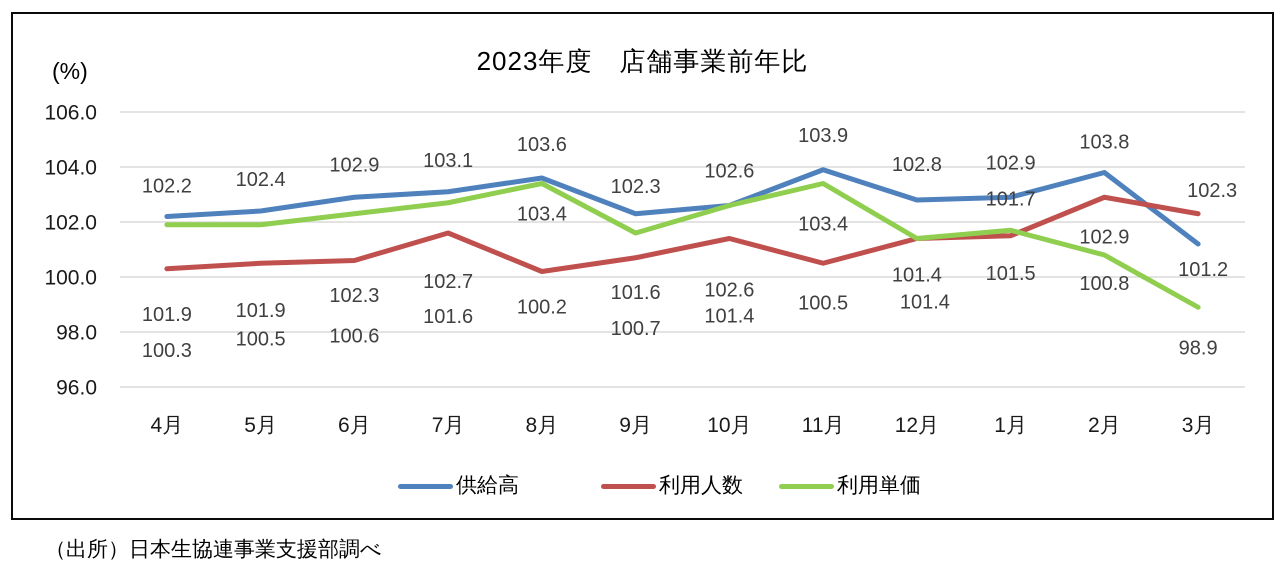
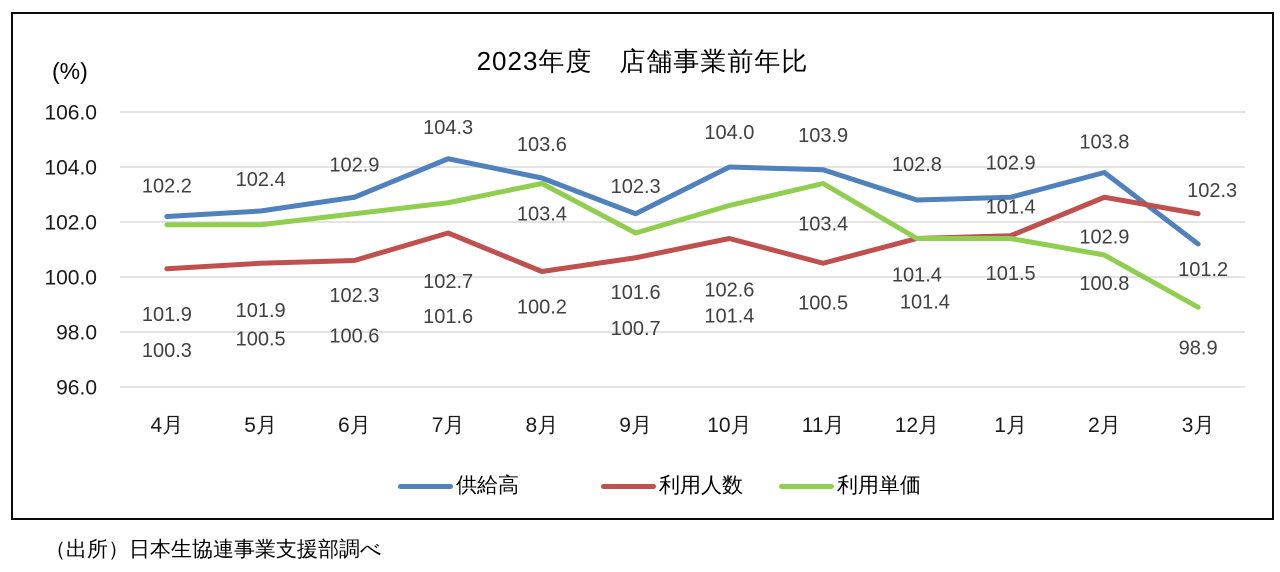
供給高/7月: 103.1 -> 104.3
供給高/10月: 102.6 -> 104.0
利用単価/1月: 101.7 -> 101.4
